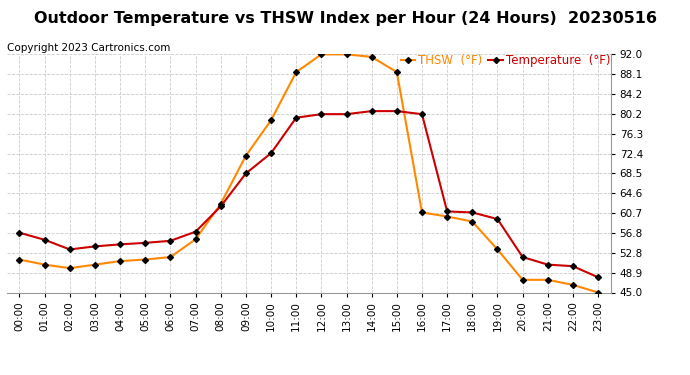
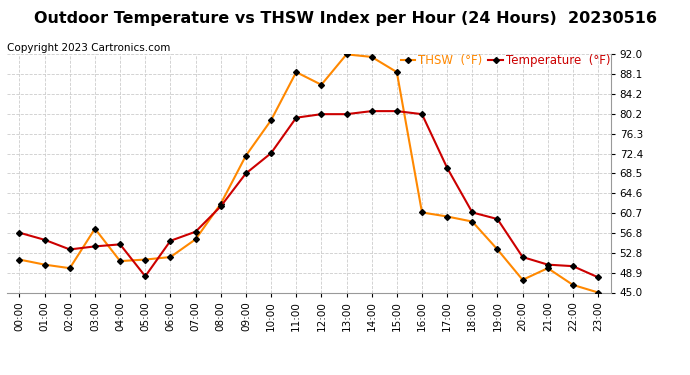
THSW (°F)/03:00: 50.5 -> 57.6
Temperature (°F)/05:00: 54.8 -> 48.2
THSW (°F)/12:00: 92.0 -> 86.0
Temperature (°F)/17:00: 61.0 -> 69.6
THSW (°F)/21:00: 47.5 -> 49.8
